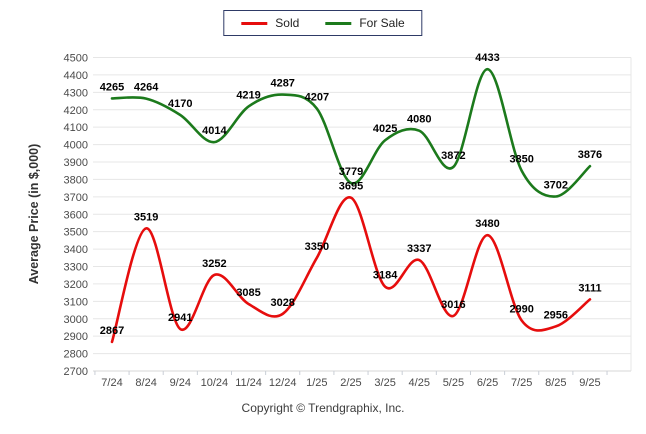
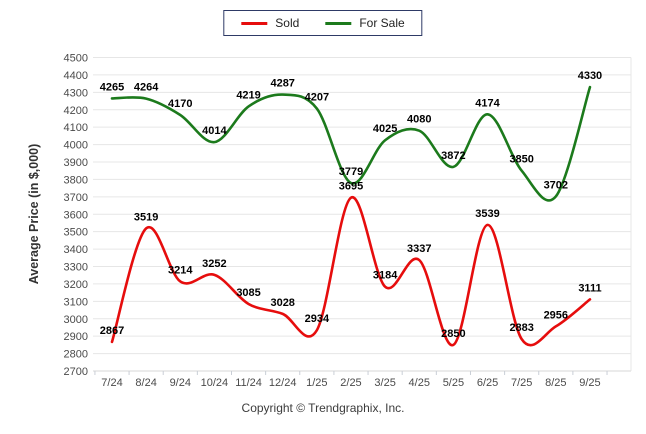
Sold/9/24: 2941 -> 3214
Sold/1/25: 3350 -> 2934
Sold/5/25: 3016 -> 2850
Sold/6/25: 3480 -> 3539
For Sale/6/25: 4433 -> 4174
Sold/7/25: 2990 -> 2883
For Sale/9/25: 3876 -> 4330
